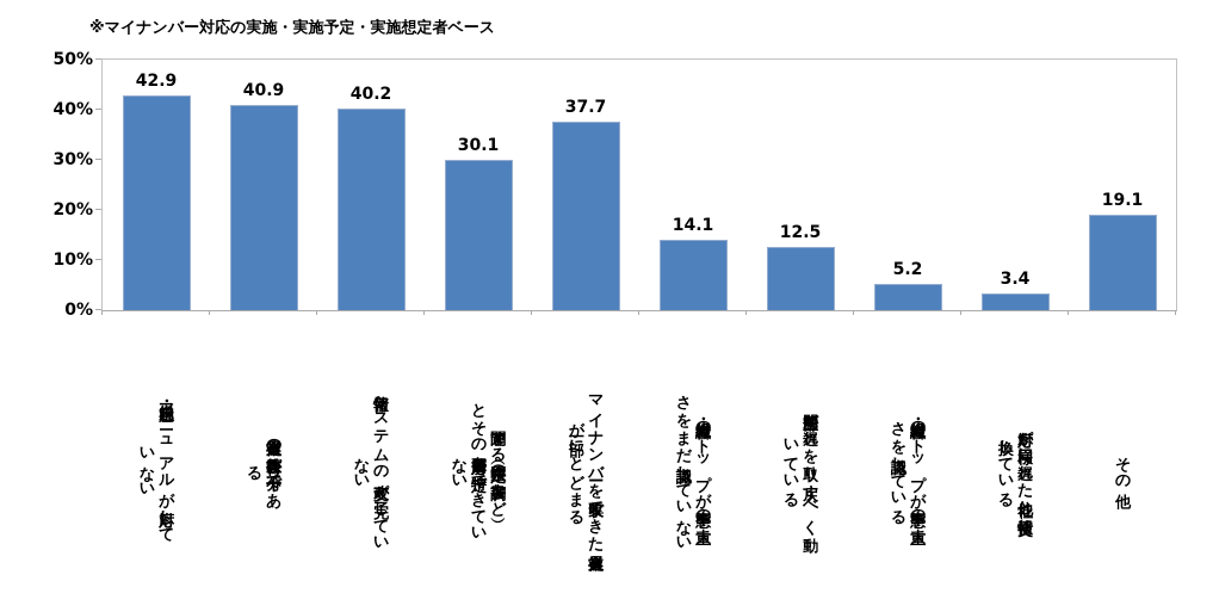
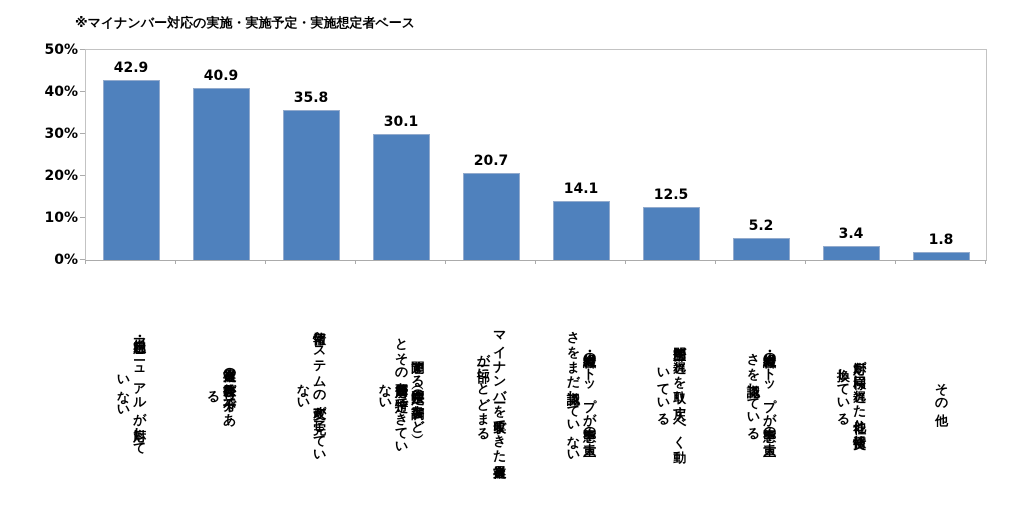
情報システムの改変が完了してい ない: 40.2 -> 35.8
マイナンバーを収集できた従業員 が一部にとどまる: 37.7 -> 20.7
その他: 19.1 -> 1.8
